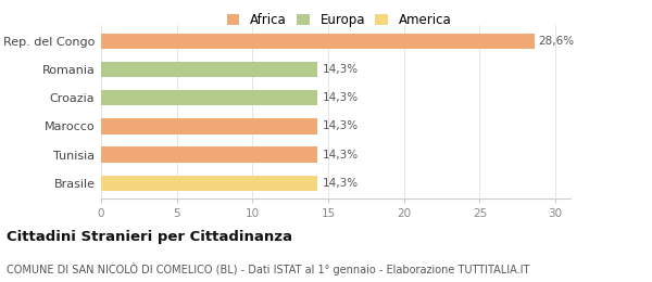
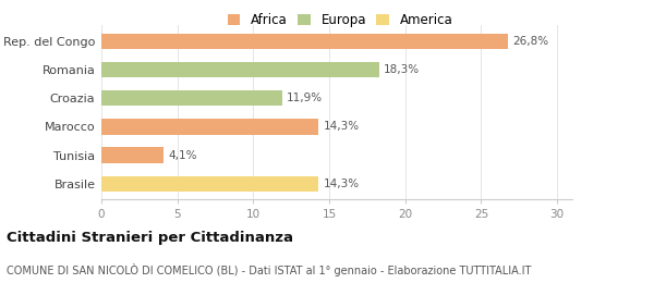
Rep. del Congo: 28,6% -> 26,8%
Romania: 14,3% -> 18,3%
Croazia: 14,3% -> 11,9%
Tunisia: 14,3% -> 4,1%
